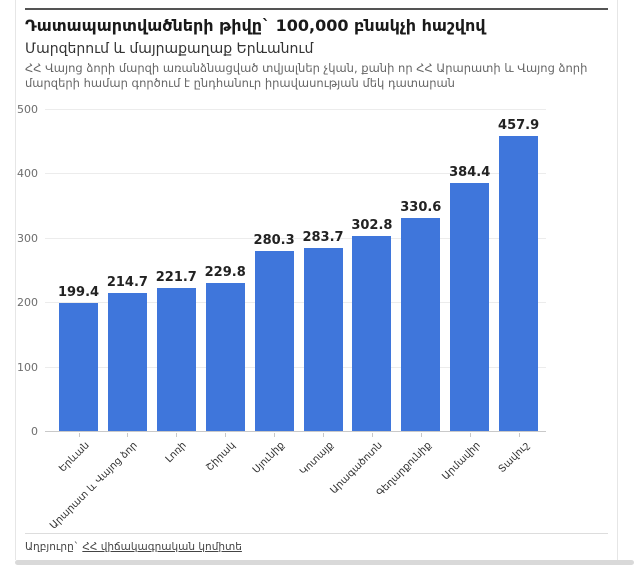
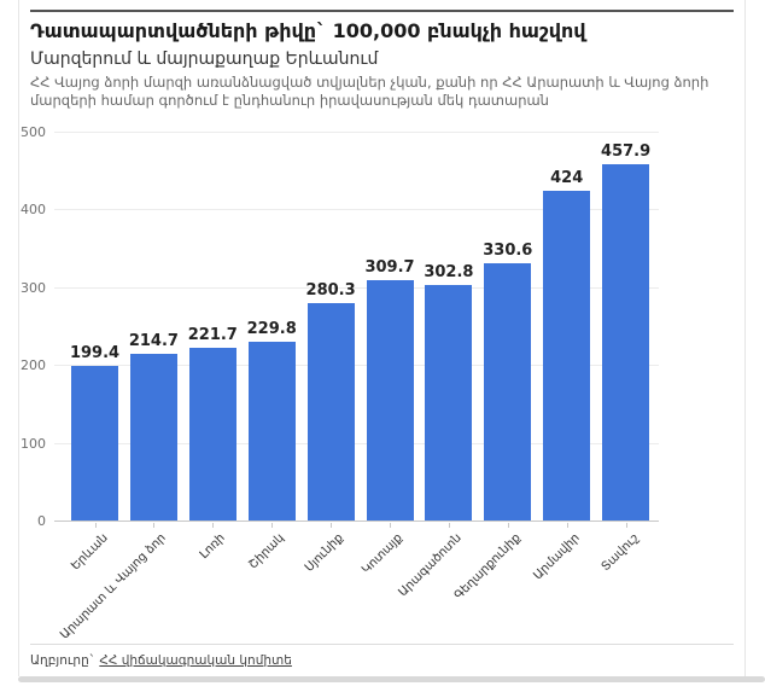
Կոտայք: 283.7 -> 309.7
Արմավիր: 384.4 -> 424
